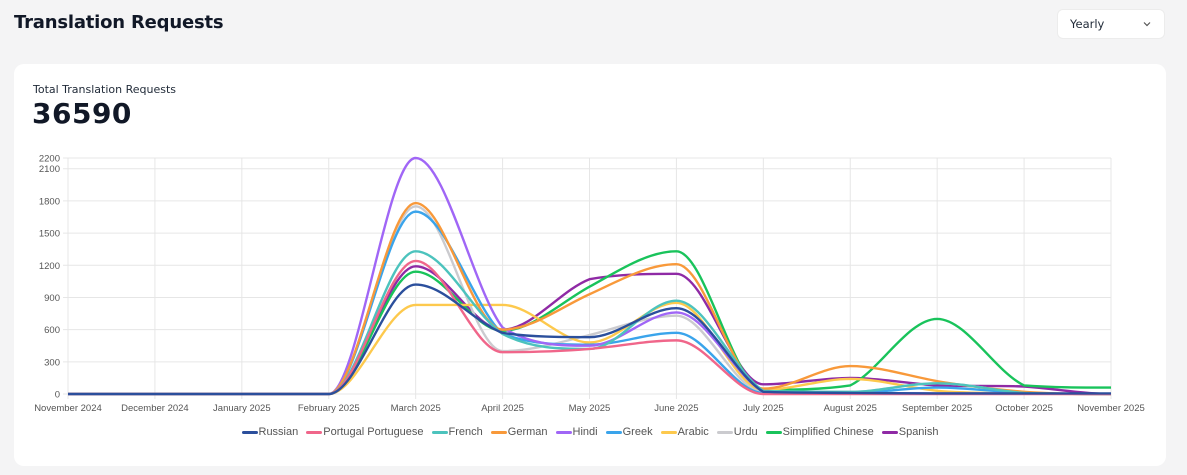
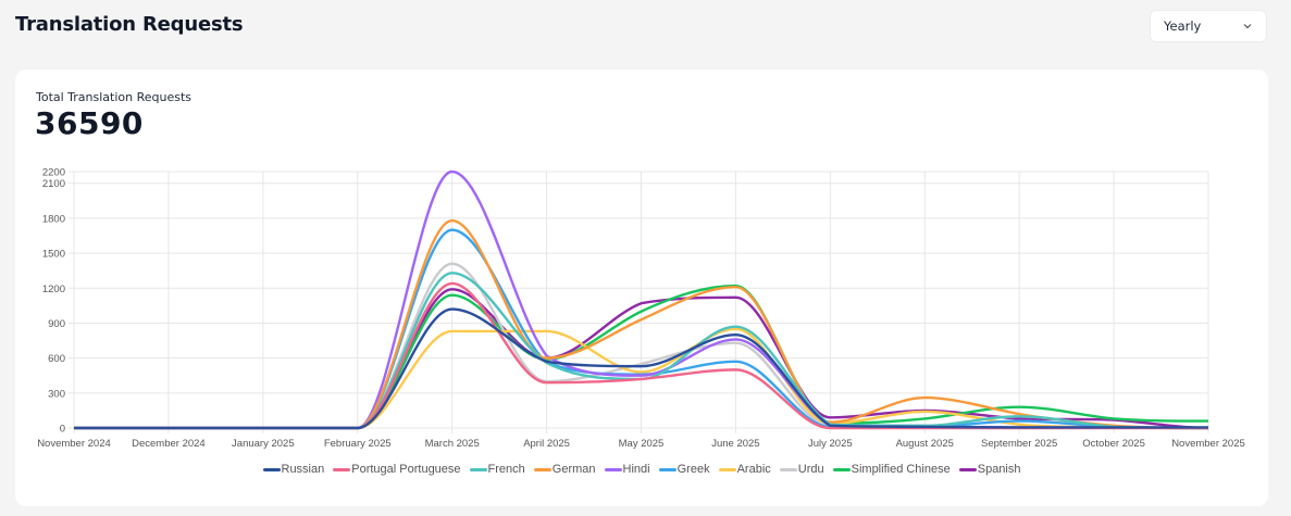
Urdu/March 2025: 1750 -> 1410
Simplified Chinese/June 2025: 1330 -> 1220
Simplified Chinese/September 2025: 700 -> 180
